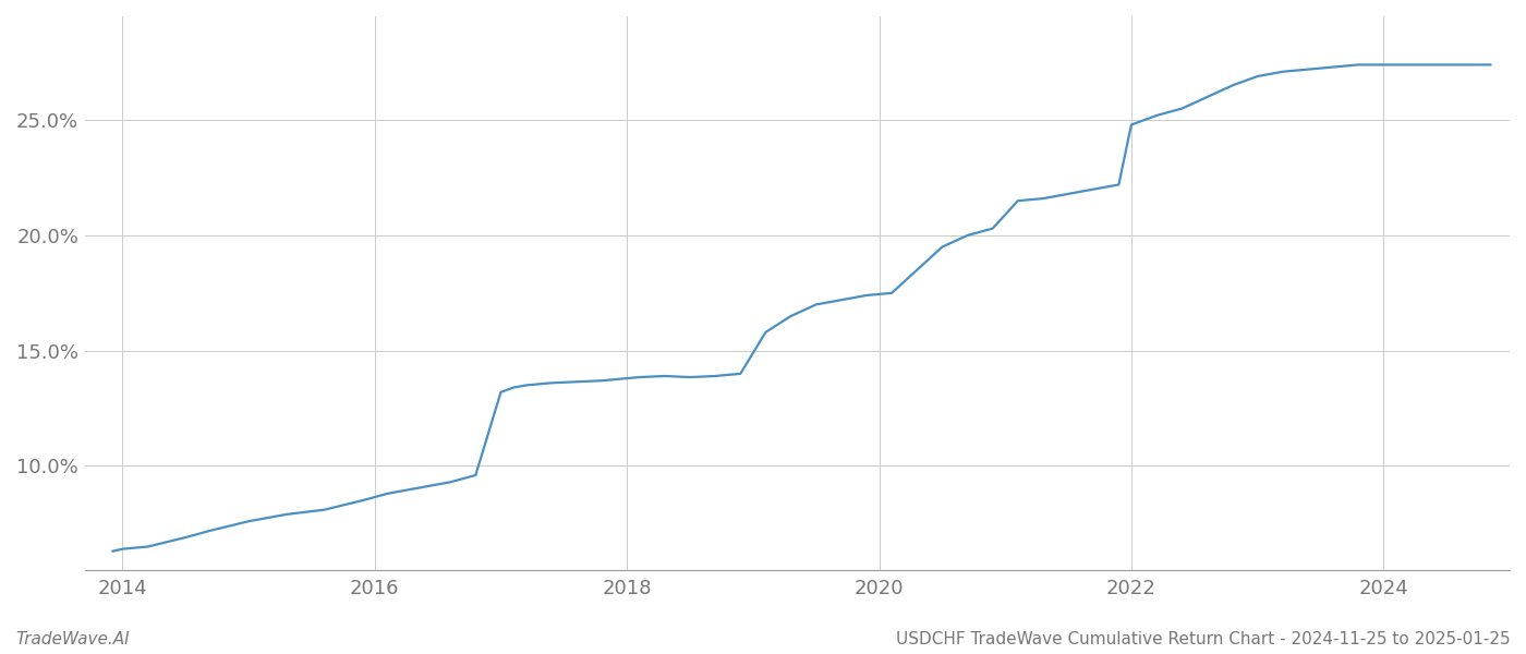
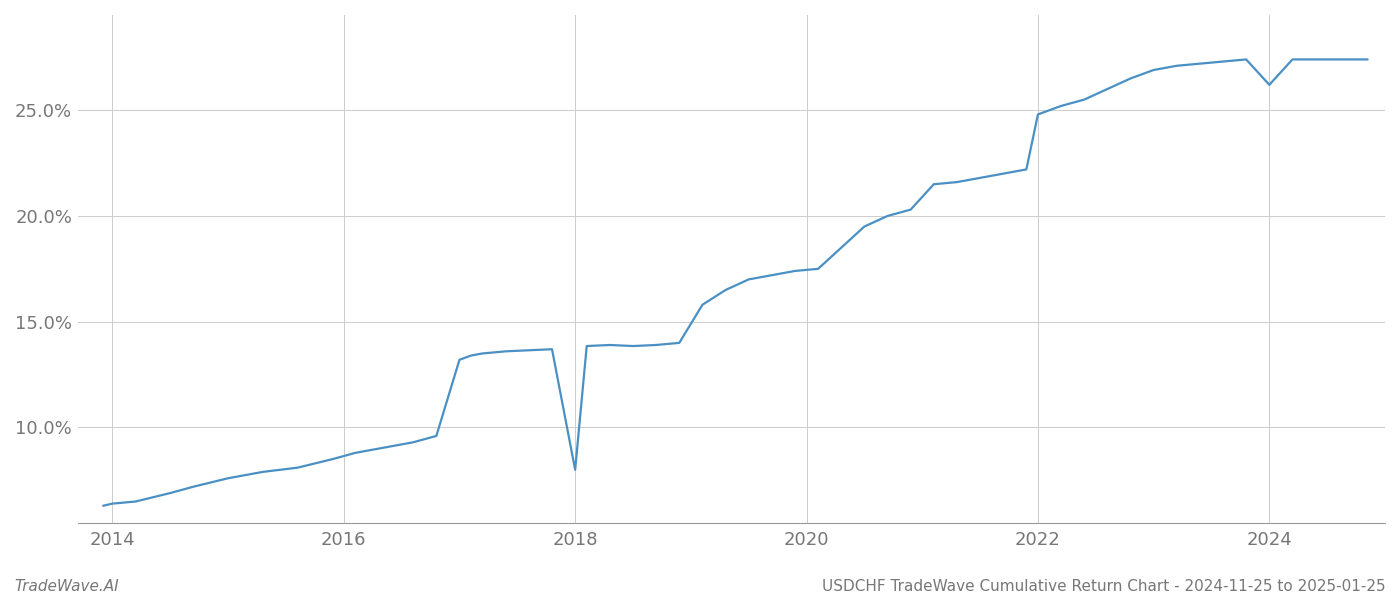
2018: 13.80% -> 8.00%
2024: 27.40% -> 26.20%
